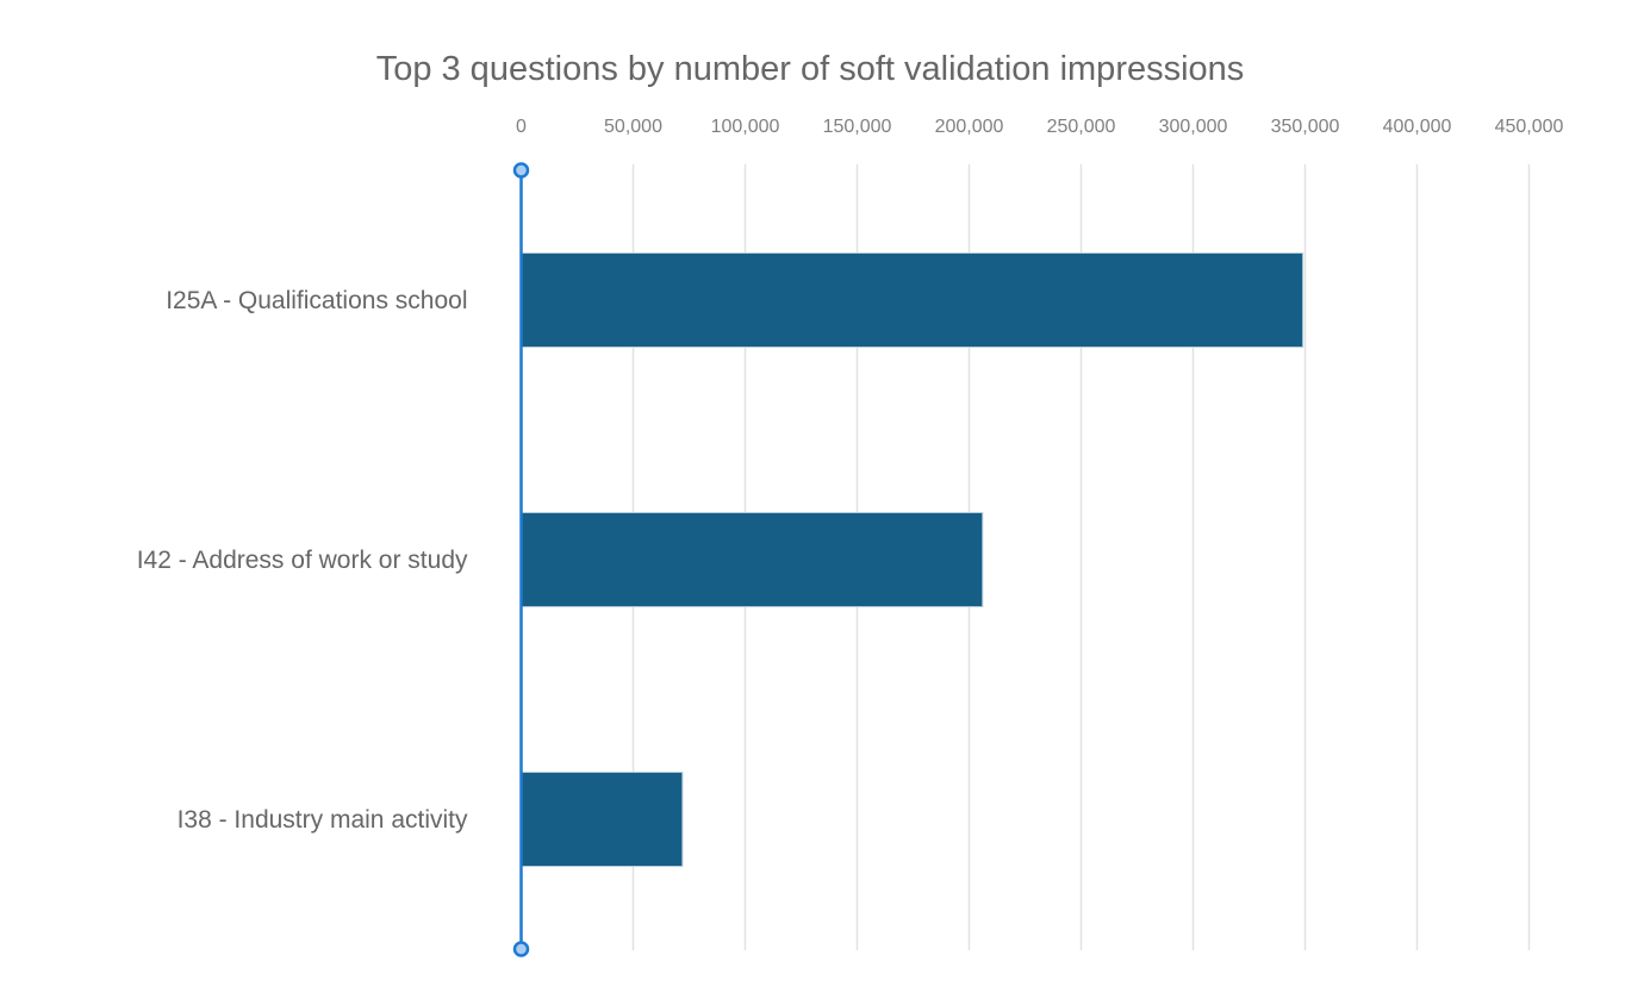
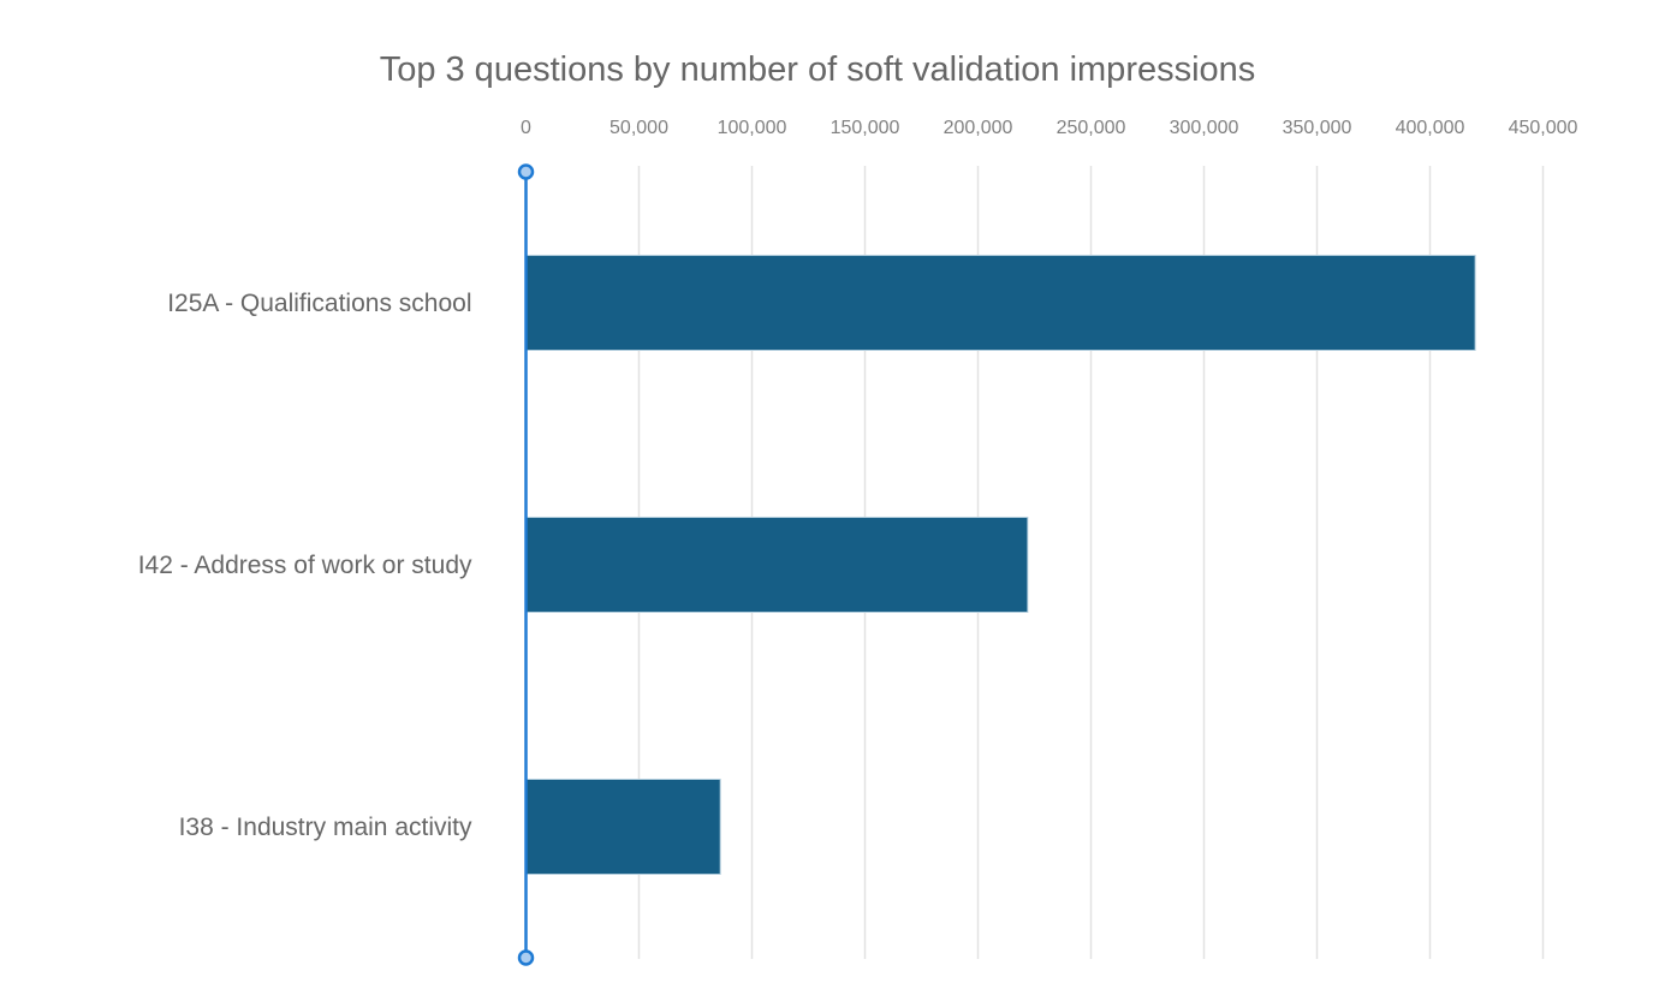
I25A - Qualifications school: 349000 -> 420000
I42 - Address of work or study: 206000 -> 222000
I38 - Industry main activity: 72000 -> 86000
